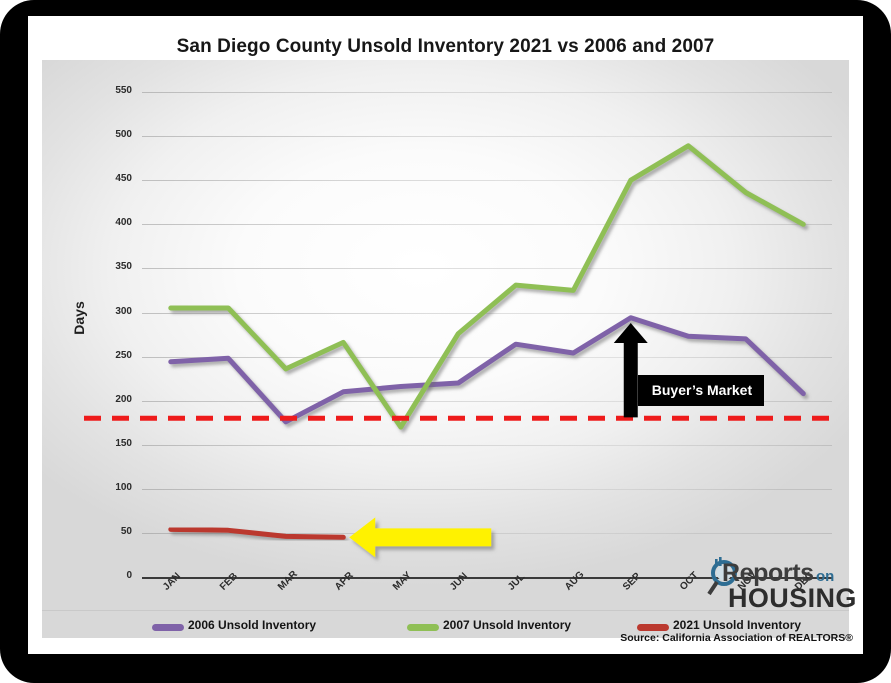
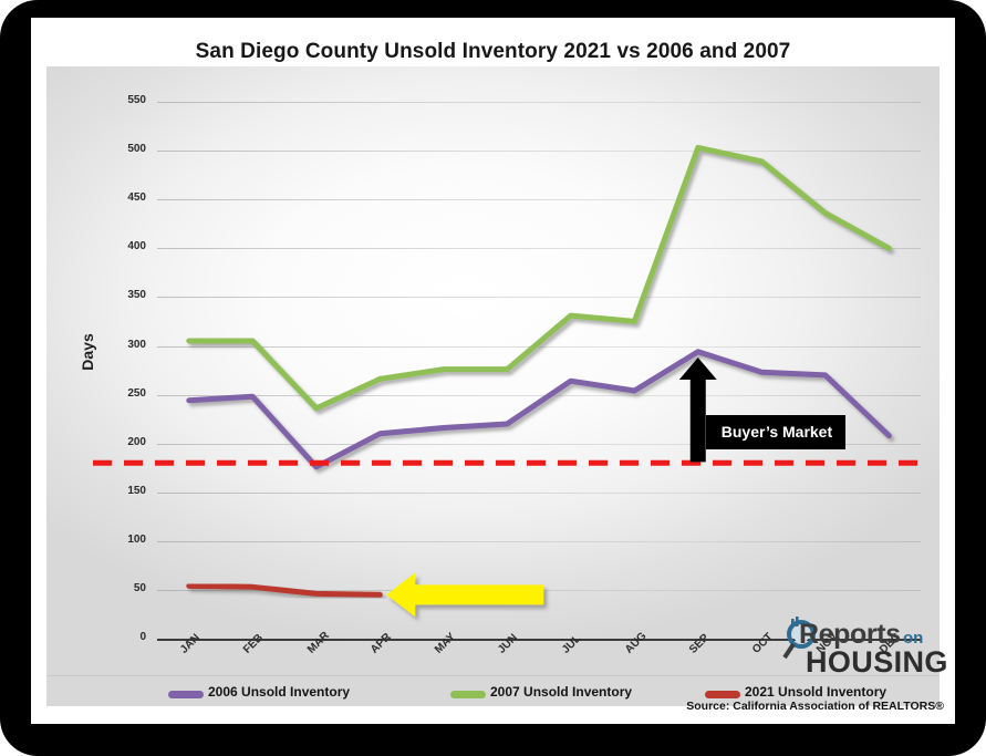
2007 Unsold Inventory/MAY: 170 -> 280
2007 Unsold Inventory/SEP: 450 -> 500
